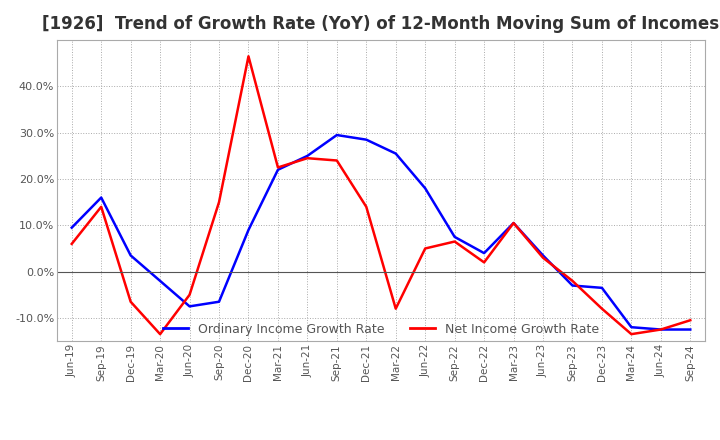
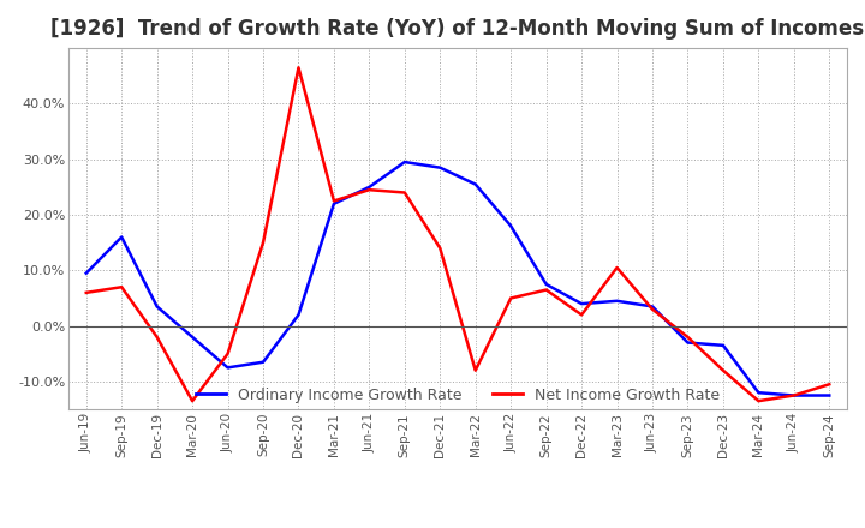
Net Income Growth Rate/Sep-19: 14.0% -> 7.0%
Net Income Growth Rate/Dec-19: -6.5% -> -2.0%
Ordinary Income Growth Rate/Dec-20: 9.0% -> 2.0%
Ordinary Income Growth Rate/Mar-23: 10.5% -> 4.5%
